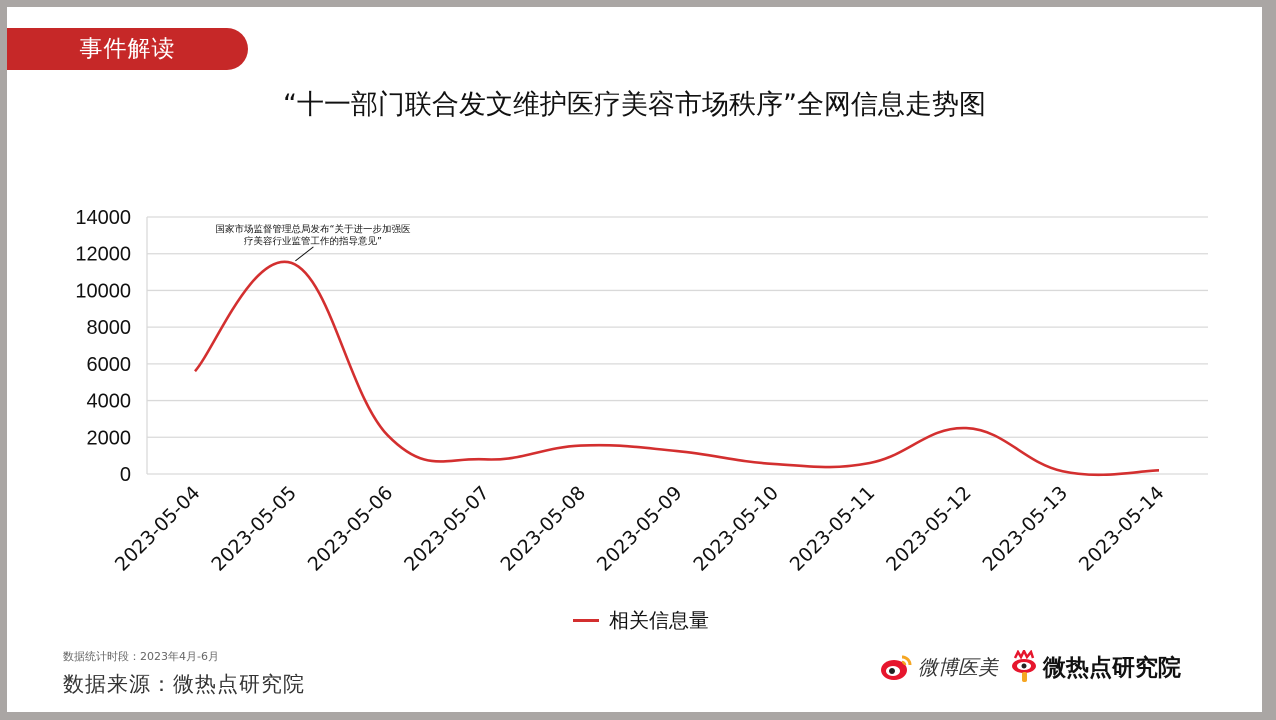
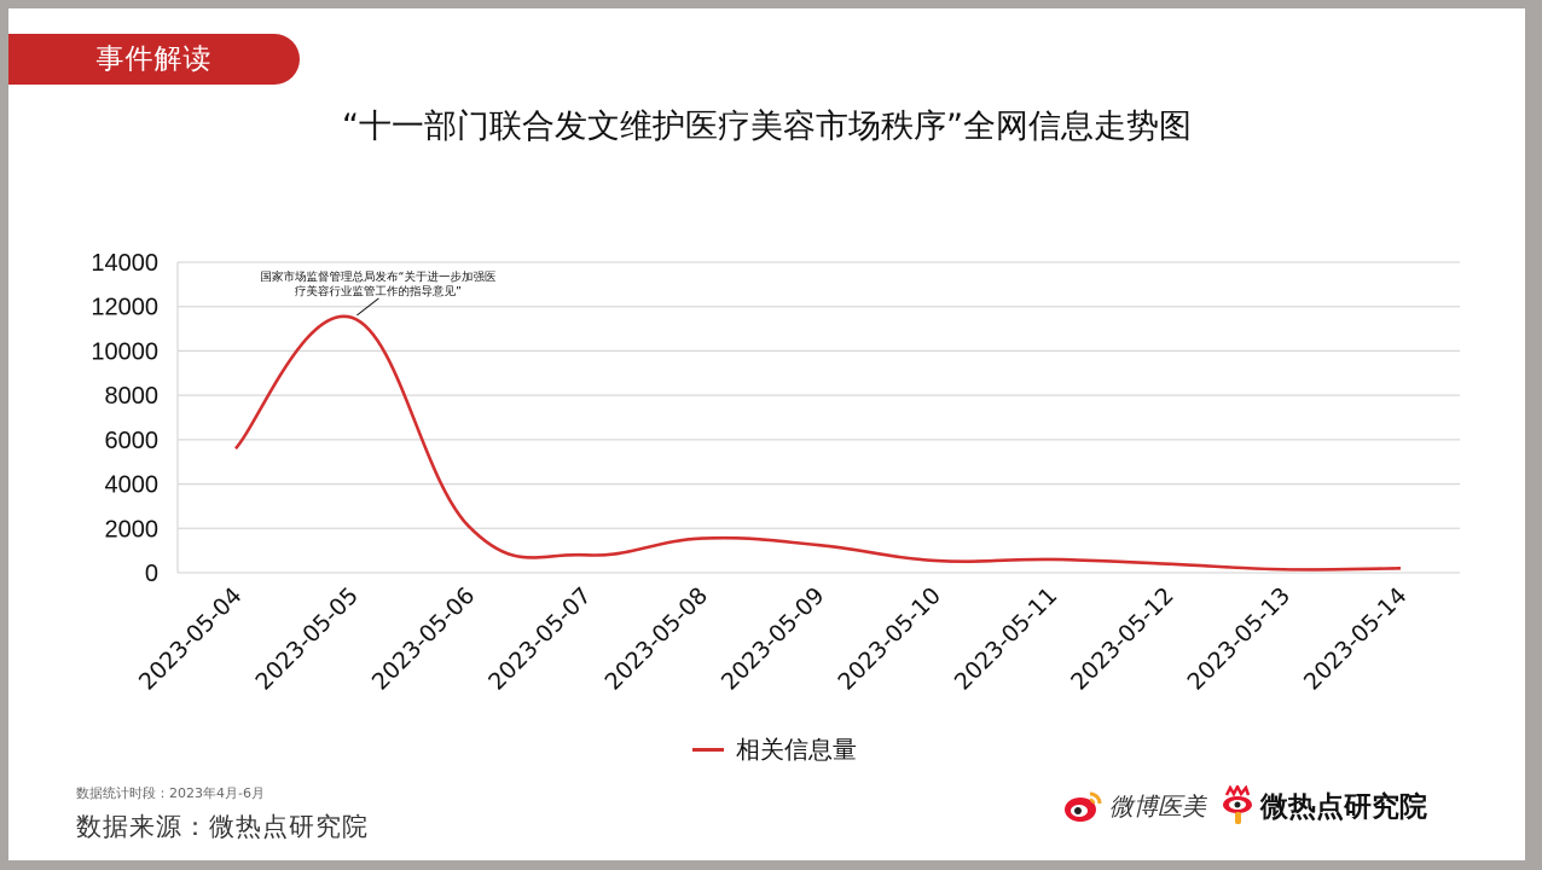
2023-05-12: 2500 -> 400
